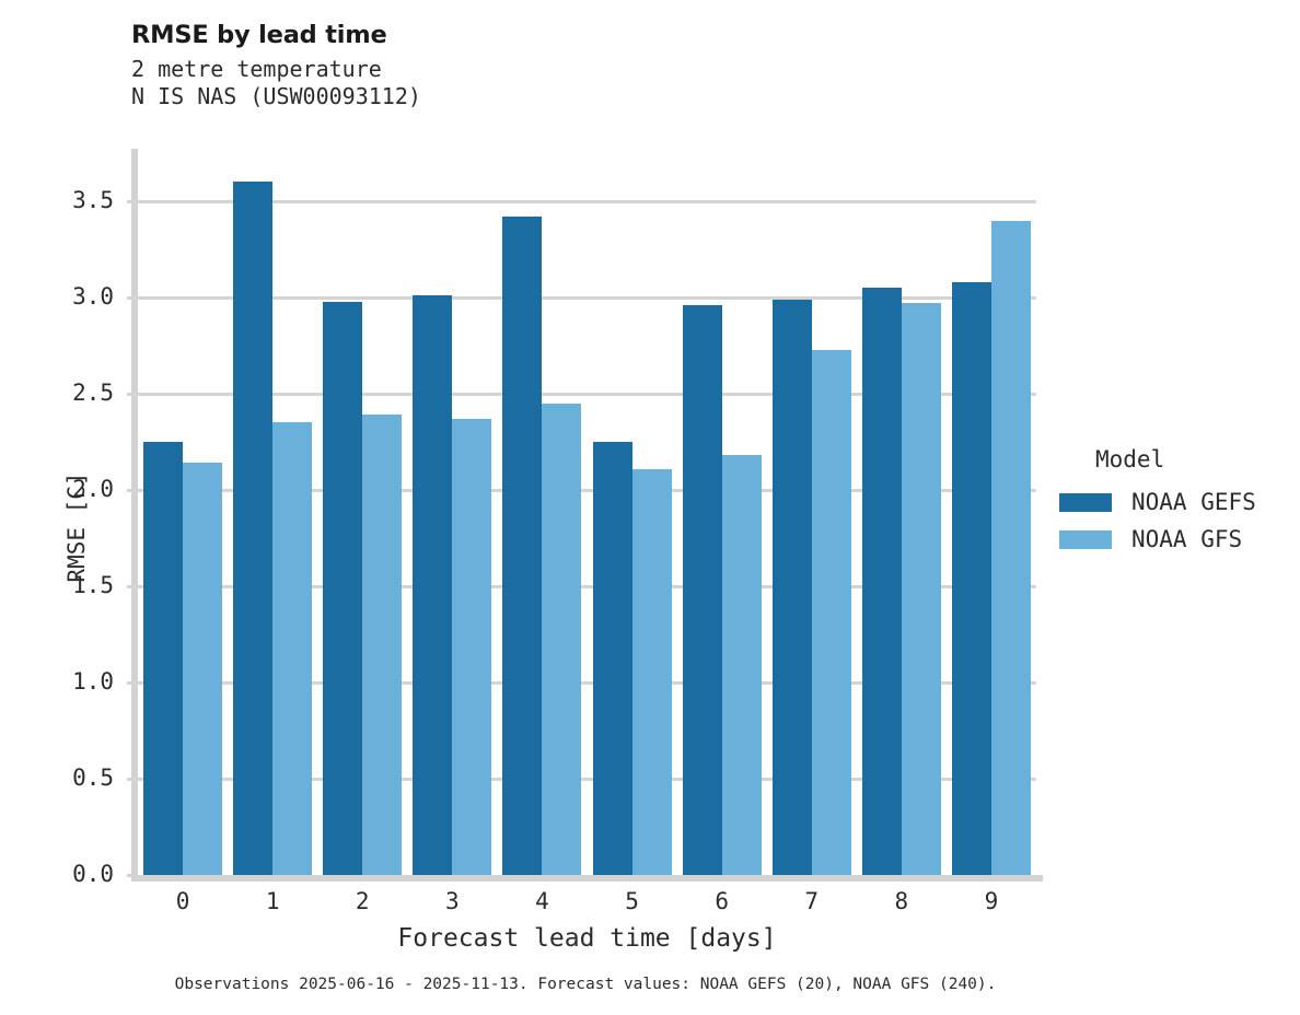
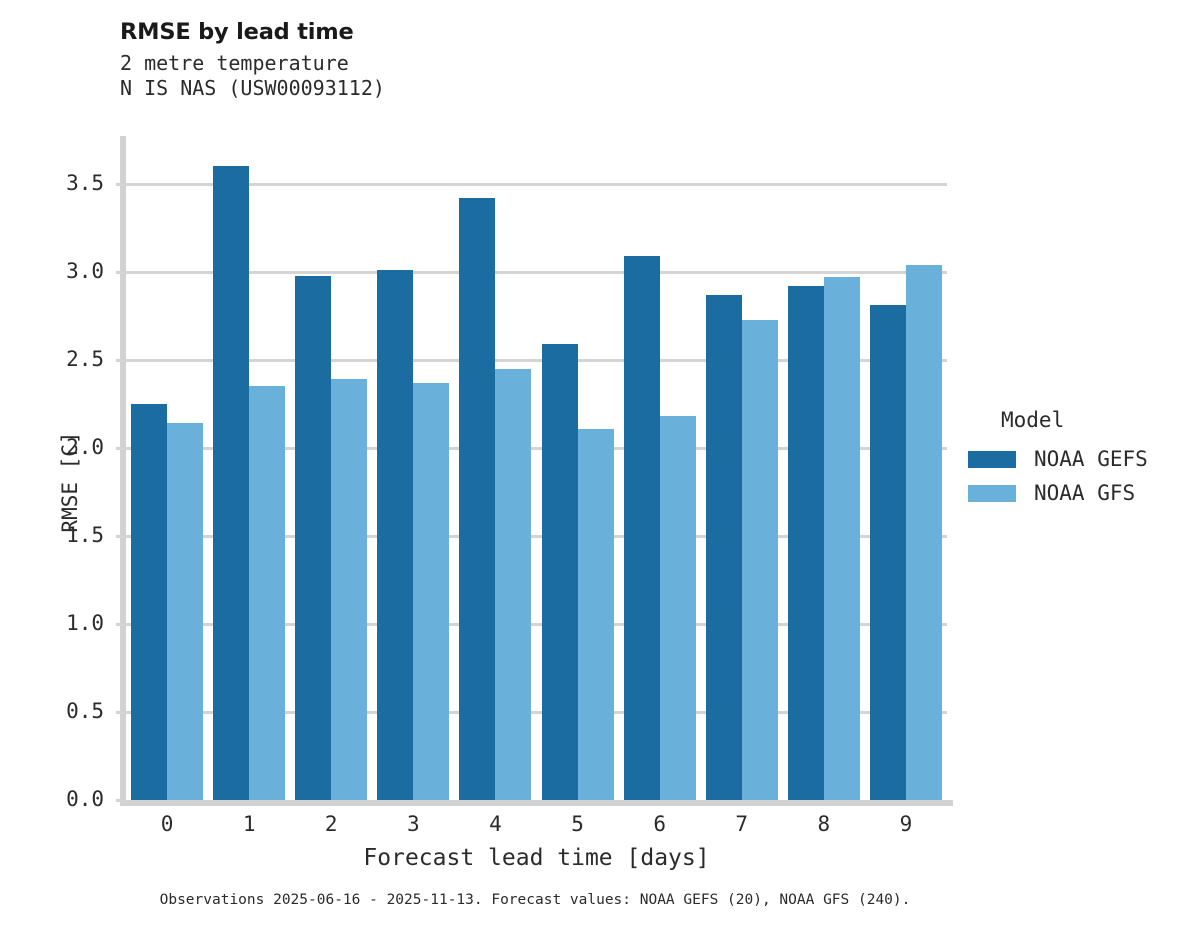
NOAA GEFS/5: 2.25 -> 2.59
NOAA GEFS/6: 2.96 -> 3.09
NOAA GEFS/7: 2.99 -> 2.87
NOAA GEFS/8: 3.05 -> 2.92
NOAA GEFS/9: 3.08 -> 2.81
NOAA GFS/9: 3.40 -> 3.04
